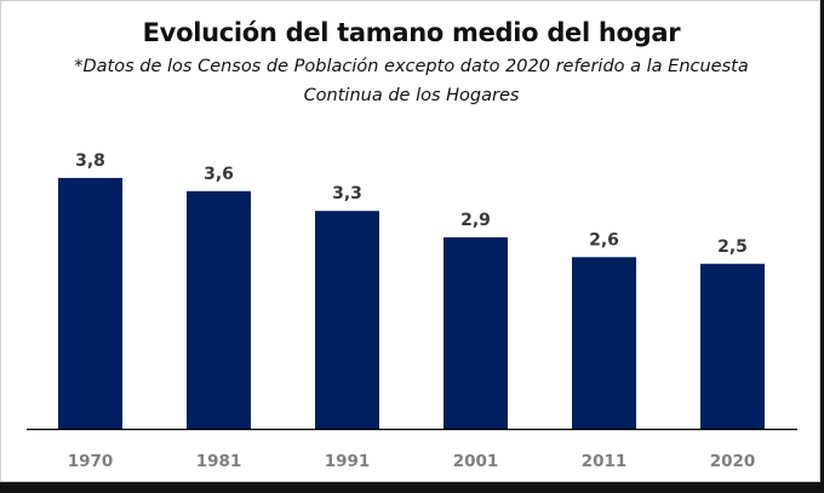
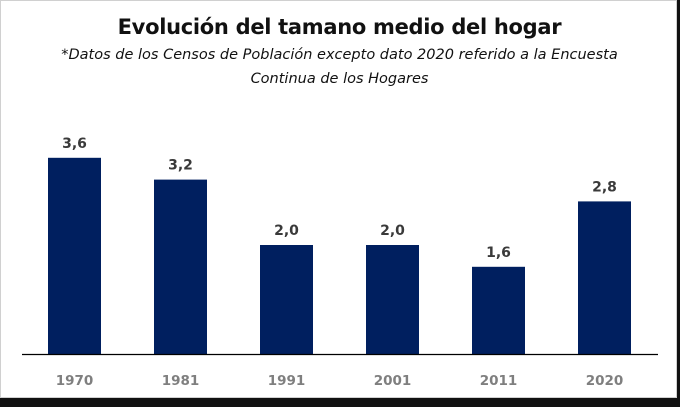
1970: 3,8 -> 3,6
1981: 3,6 -> 3,2
1991: 3,3 -> 2,0
2001: 2,9 -> 2,0
2011: 2,6 -> 1,6
2020: 2,5 -> 2,8
